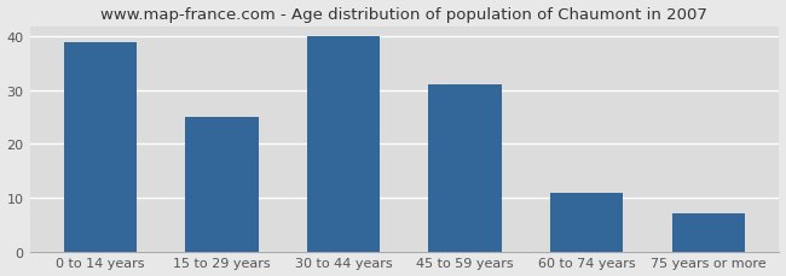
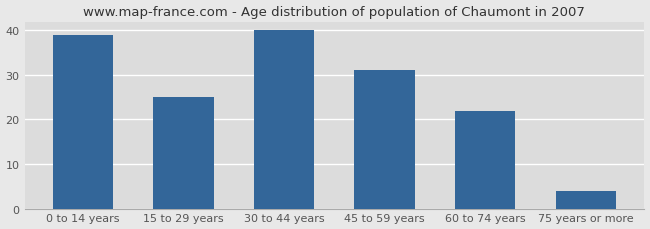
60 to 74 years: 11 -> 22
75 years or more: 7 -> 4
